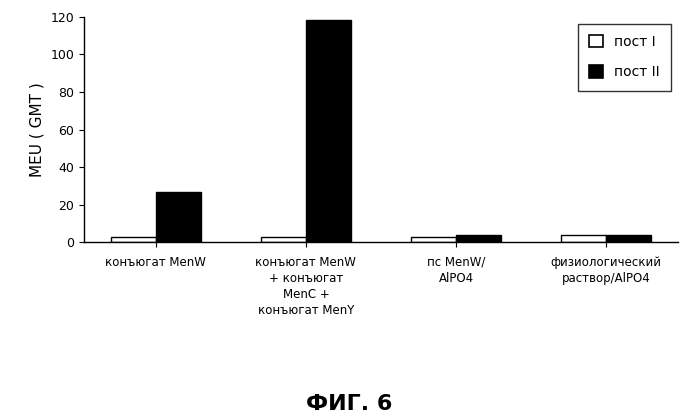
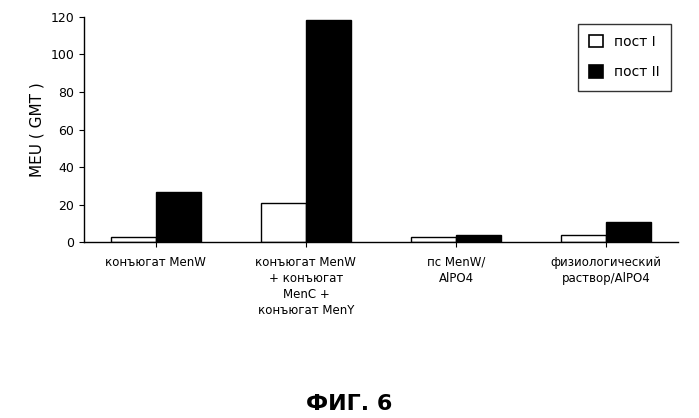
пост I/конъюгат MenW + конъюгат MenC + конъюгат MenY: 3 -> 21
пост II/физиологический раствор/AlPO4: 4 -> 11
